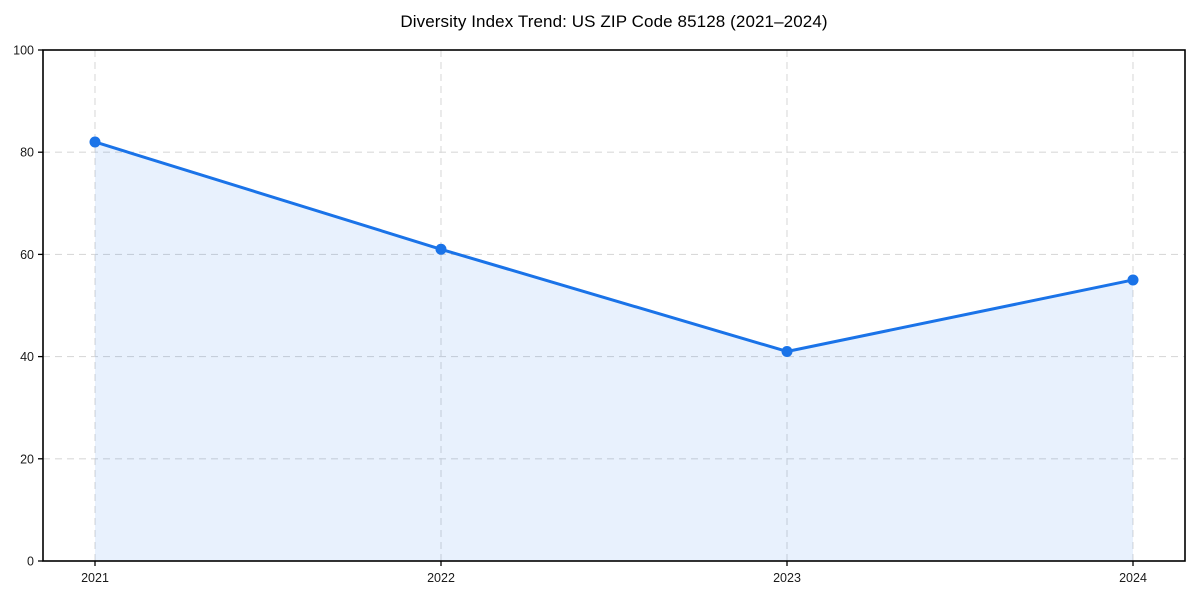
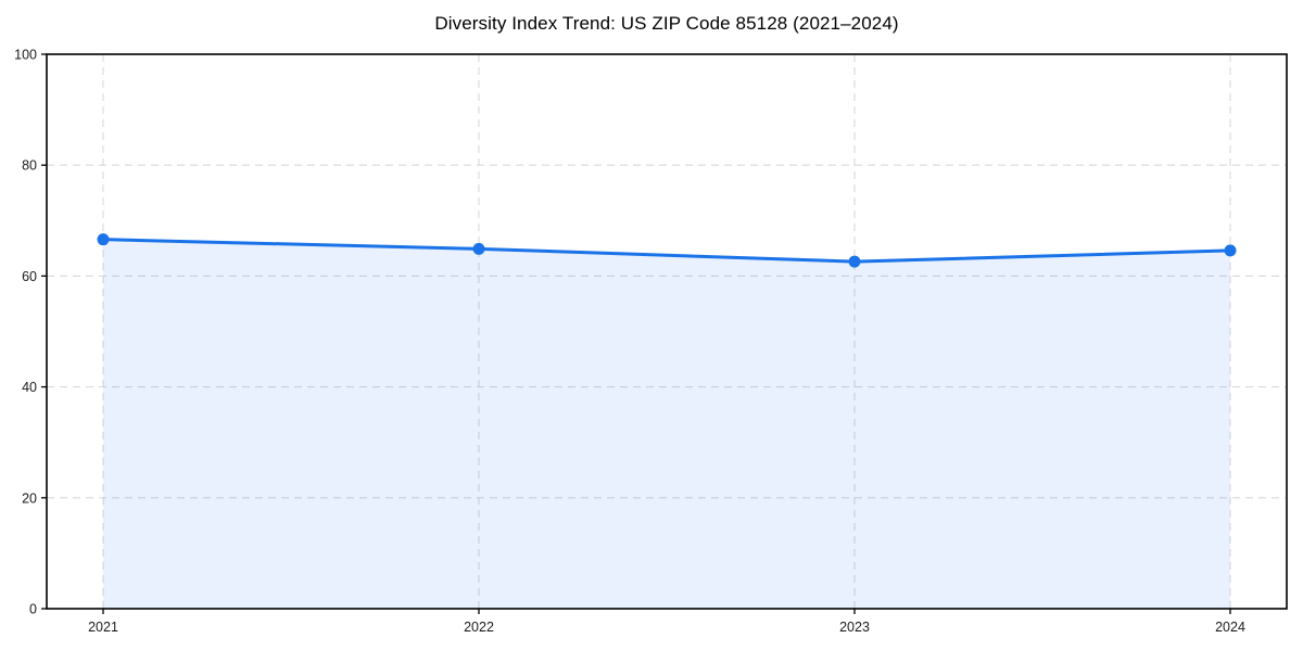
2021: 82 -> 67
2022: 61 -> 65
2023: 41 -> 63
2024: 55 -> 65
